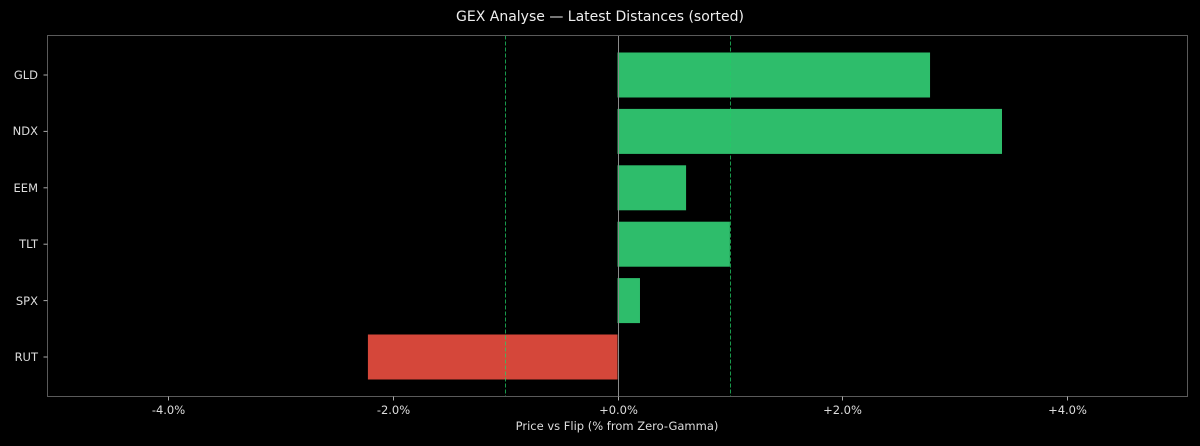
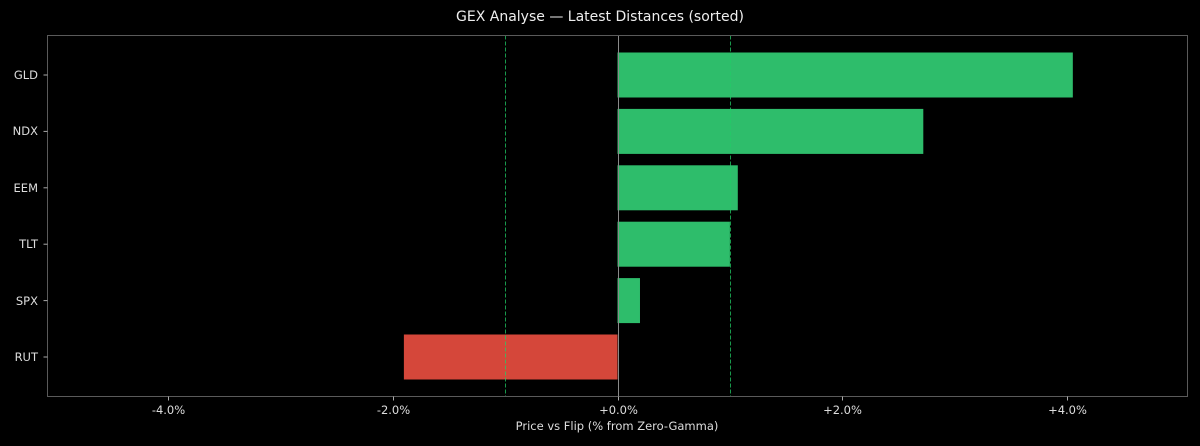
GLD: 2.78% -> 4.05%
NDX: 3.42% -> 2.72%
EEM: 0.61% -> 1.07%
RUT: -2.22% -> -1.90%
